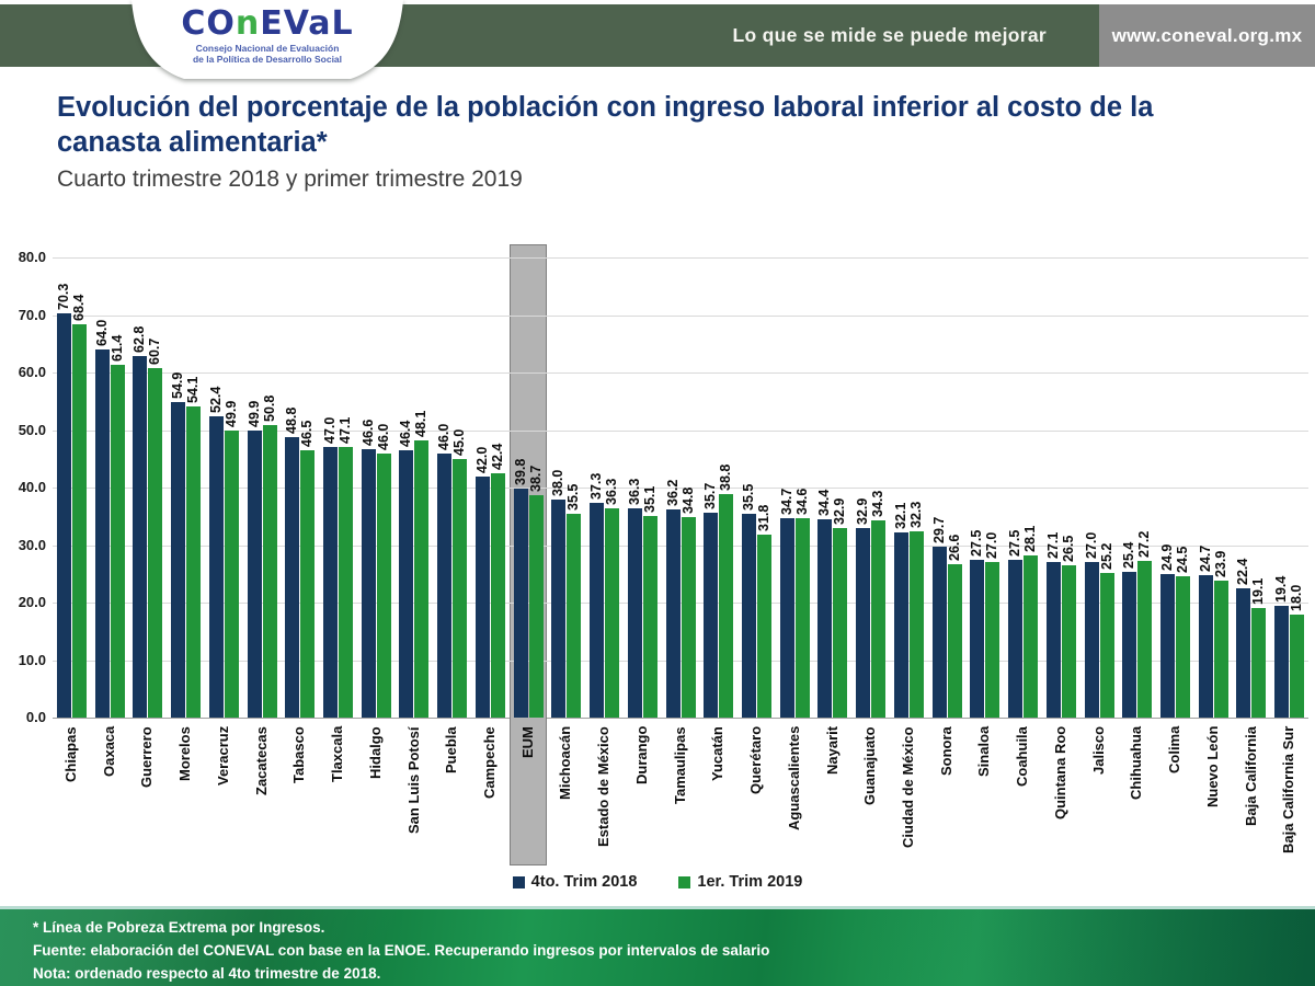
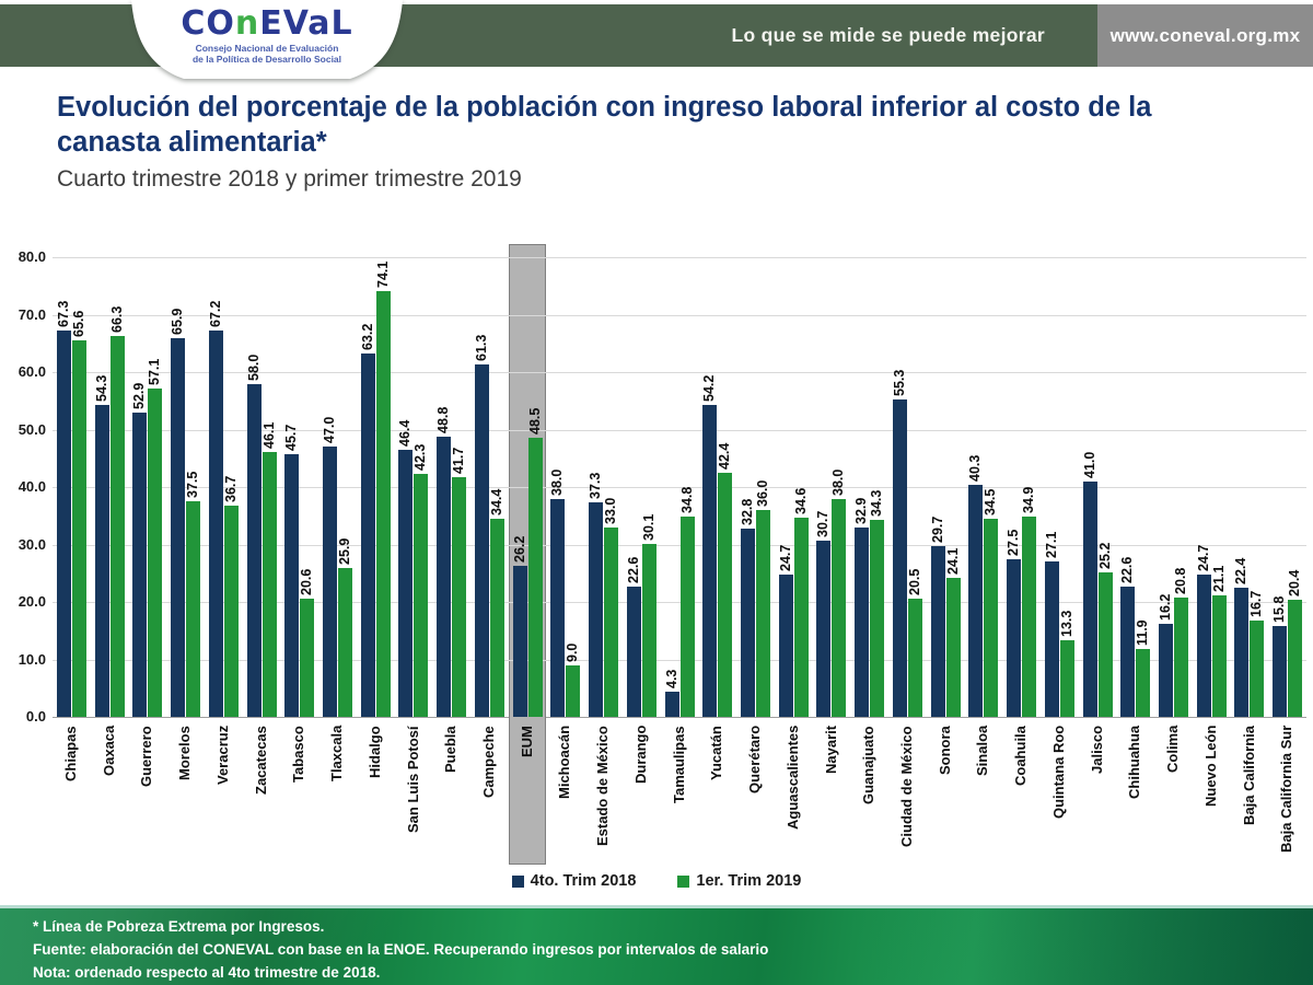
4to. Trim 2018/Chiapas: 70.3 -> 67.3
1er. Trim 2019/Chiapas: 68.4 -> 65.6
4to. Trim 2018/Oaxaca: 64.0 -> 54.3
1er. Trim 2019/Oaxaca: 61.4 -> 66.3
4to. Trim 2018/Guerrero: 62.8 -> 52.9
1er. Trim 2019/Guerrero: 60.7 -> 57.1
4to. Trim 2018/Morelos: 54.9 -> 65.9
1er. Trim 2019/Morelos: 54.1 -> 37.5
4to. Trim 2018/Veracruz: 52.4 -> 67.2
1er. Trim 2019/Veracruz: 49.9 -> 36.7
4to. Trim 2018/Zacatecas: 49.9 -> 58.0
1er. Trim 2019/Zacatecas: 50.8 -> 46.1
4to. Trim 2018/Tabasco: 48.8 -> 45.7
1er. Trim 2019/Tabasco: 46.5 -> 20.6
1er. Trim 2019/Tlaxcala: 47.1 -> 25.9
4to. Trim 2018/Hidalgo: 46.6 -> 63.2
1er. Trim 2019/Hidalgo: 46.0 -> 74.1
1er. Trim 2019/San Luis Potosí: 48.1 -> 42.3
4to. Trim 2018/Puebla: 46.0 -> 48.8
1er. Trim 2019/Puebla: 45.0 -> 41.7
4to. Trim 2018/Campeche: 42.0 -> 61.3
1er. Trim 2019/Campeche: 42.4 -> 34.4
4to. Trim 2018/EUM: 39.8 -> 26.2
1er. Trim 2019/EUM: 38.7 -> 48.5
1er. Trim 2019/Michoacán: 35.5 -> 9.0
1er. Trim 2019/Estado de México: 36.3 -> 33.0
4to. Trim 2018/Durango: 36.3 -> 22.6
1er. Trim 2019/Durango: 35.1 -> 30.1
4to. Trim 2018/Tamaulipas: 36.2 -> 4.3
4to. Trim 2018/Yucatán: 35.7 -> 54.2
1er. Trim 2019/Yucatán: 38.8 -> 42.4
4to. Trim 2018/Querétaro: 35.5 -> 32.8
1er. Trim 2019/Querétaro: 31.8 -> 36.0
4to. Trim 2018/Aguascalientes: 34.7 -> 24.7
4to. Trim 2018/Nayarit: 34.4 -> 30.7
1er. Trim 2019/Nayarit: 32.9 -> 38.0
4to. Trim 2018/Ciudad de México: 32.1 -> 55.3
1er. Trim 2019/Ciudad de México: 32.3 -> 20.5
1er. Trim 2019/Sonora: 26.6 -> 24.1
4to. Trim 2018/Sinaloa: 27.5 -> 40.3
1er. Trim 2019/Sinaloa: 27.0 -> 34.5
1er. Trim 2019/Coahuila: 28.1 -> 34.9
1er. Trim 2019/Quintana Roo: 26.5 -> 13.3
4to. Trim 2018/Jalisco: 27.0 -> 41.0
4to. Trim 2018/Chihuahua: 25.4 -> 22.6
1er. Trim 2019/Chihuahua: 27.2 -> 11.9
4to. Trim 2018/Colima: 24.9 -> 16.2
1er. Trim 2019/Colima: 24.5 -> 20.8
1er. Trim 2019/Nuevo León: 23.9 -> 21.1
1er. Trim 2019/Baja California: 19.1 -> 16.7
4to. Trim 2018/Baja California Sur: 19.4 -> 15.8
1er. Trim 2019/Baja California Sur: 18.0 -> 20.4
